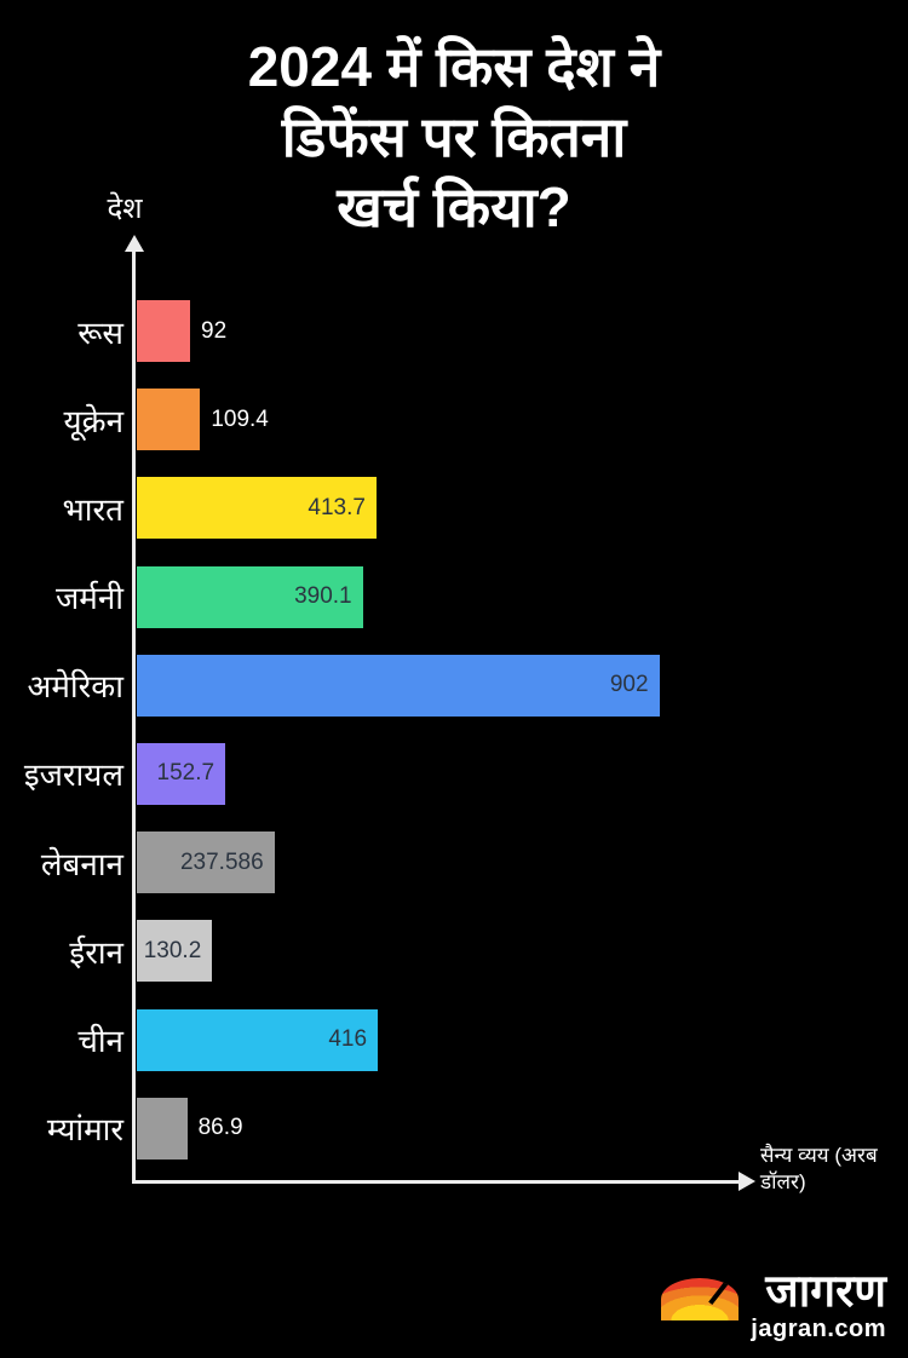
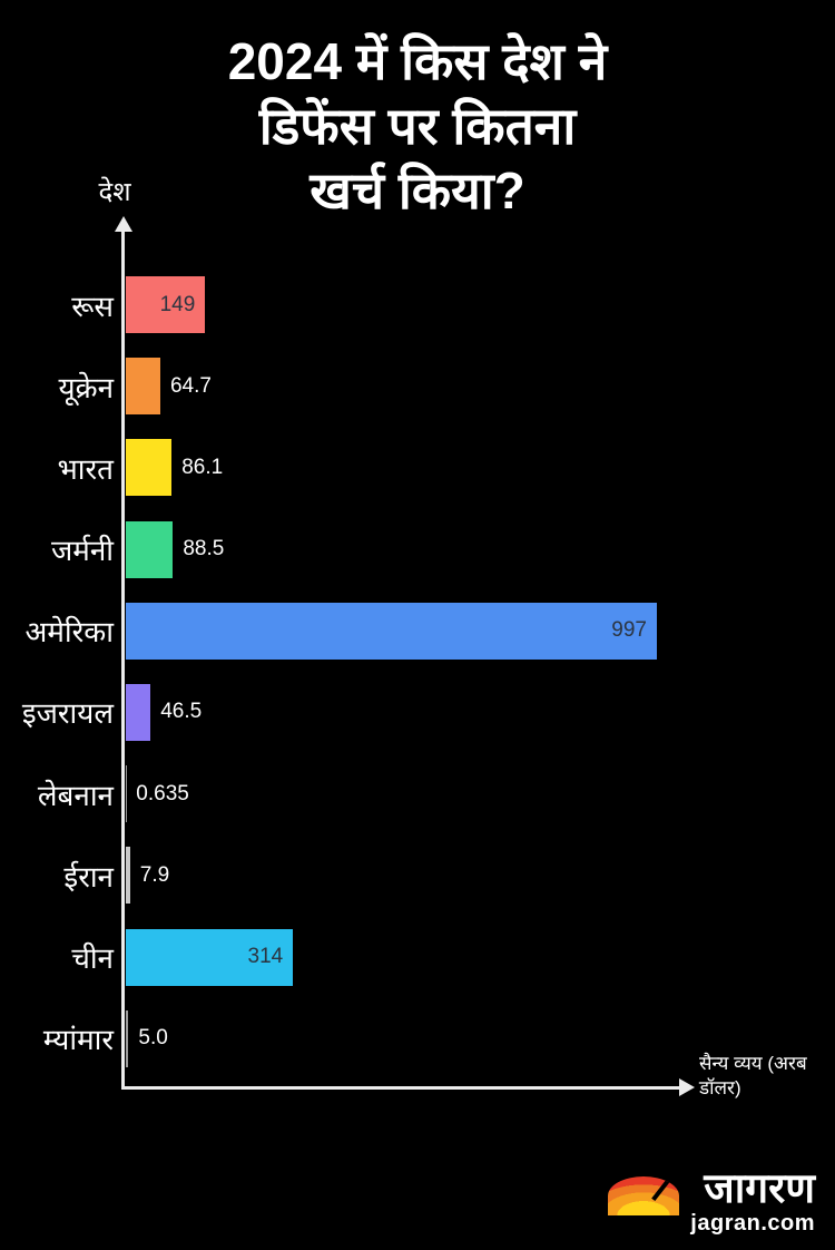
रूस: 92 -> 149
यूक्रेन: 109.4 -> 64.7
भारत: 413.7 -> 86.1
जर्मनी: 390.1 -> 88.5
अमेरिका: 902 -> 997
इजरायल: 152.7 -> 46.5
लेबनान: 237.586 -> 0.635
ईरान: 130.2 -> 7.9
चीन: 416 -> 314
म्यांमार: 86.9 -> 5.0
